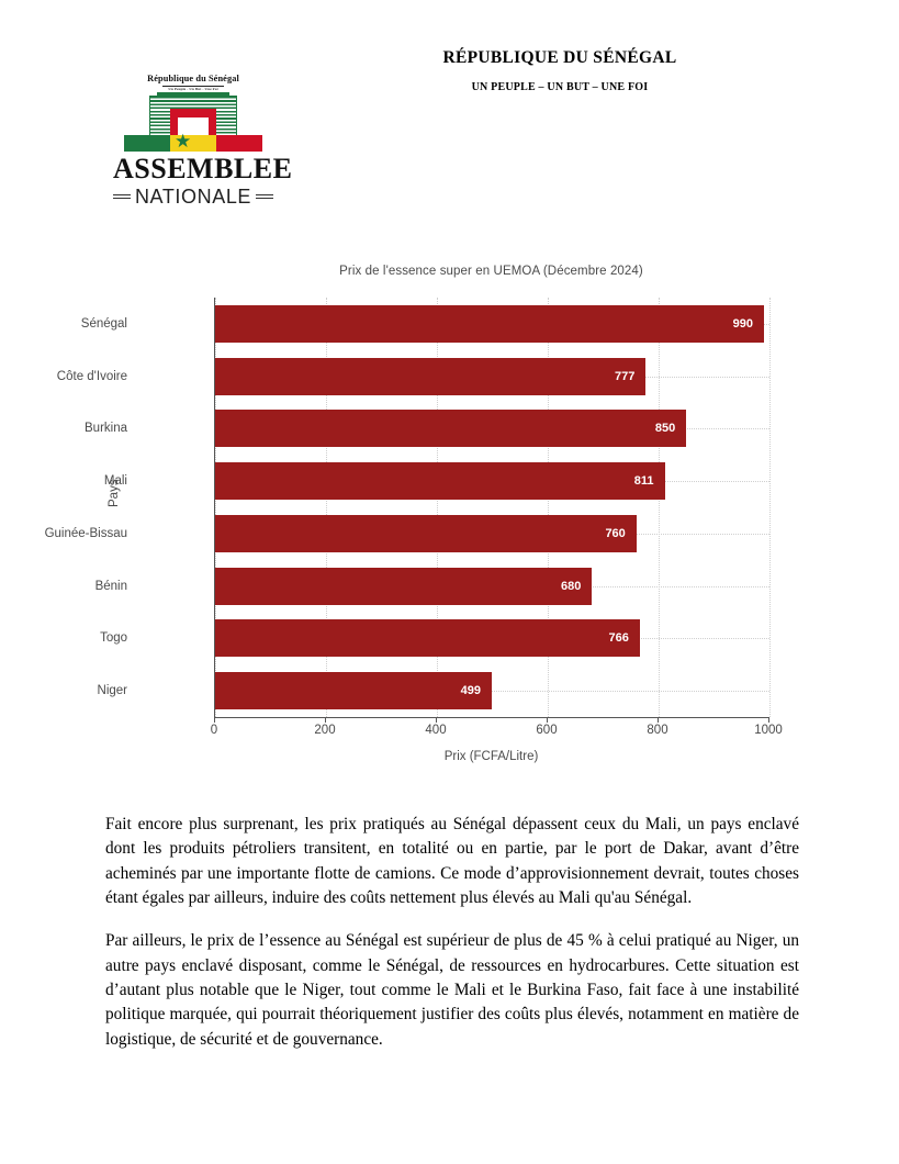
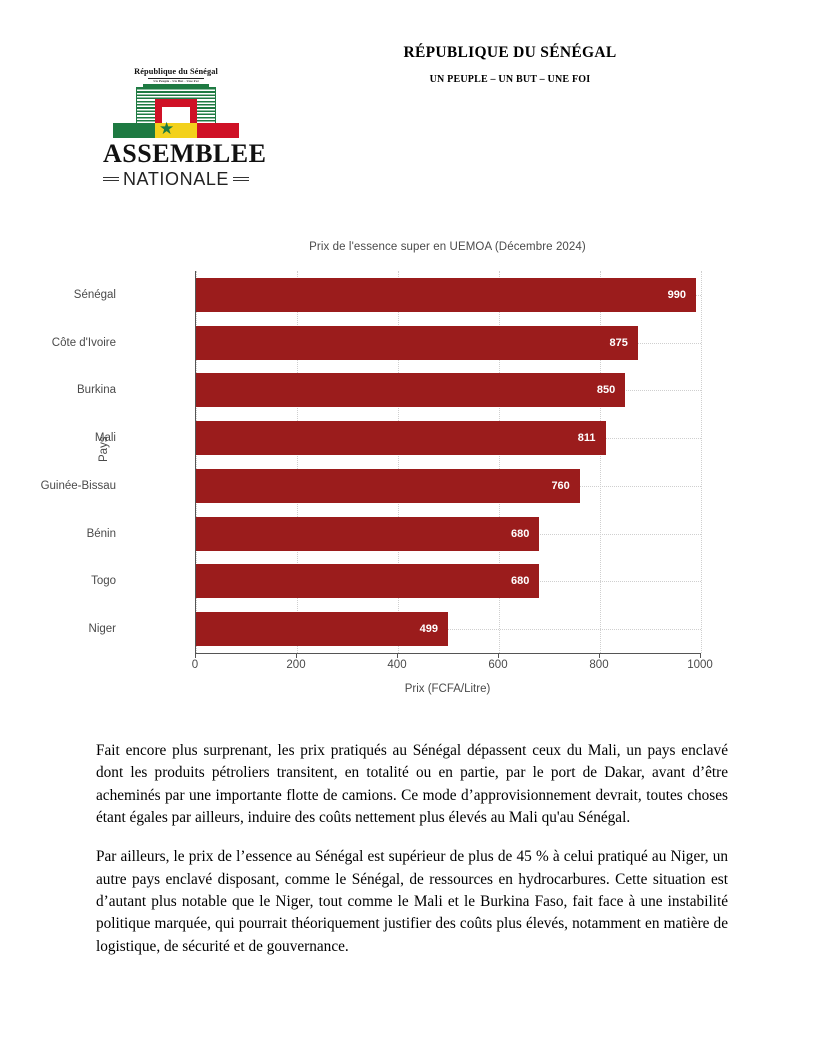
Côte d'Ivoire: 777 -> 875
Togo: 766 -> 680
